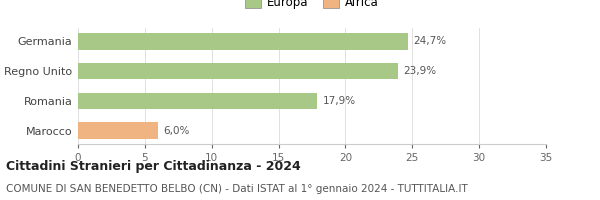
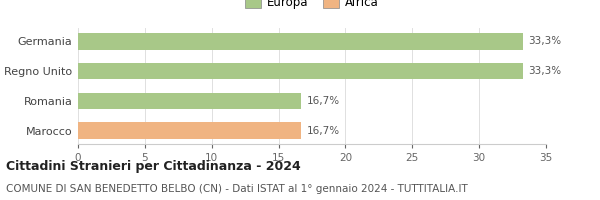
Germania: 24,7% -> 33,3%
Regno Unito: 23,9% -> 33,3%
Romania: 17,9% -> 16,7%
Marocco: 6,0% -> 16,7%
